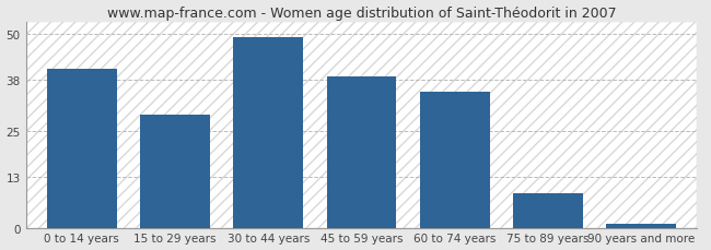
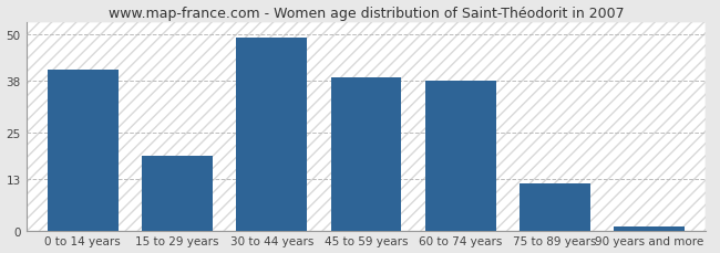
15 to 29 years: 29 -> 19
60 to 74 years: 35 -> 38
75 to 89 years: 9 -> 12
